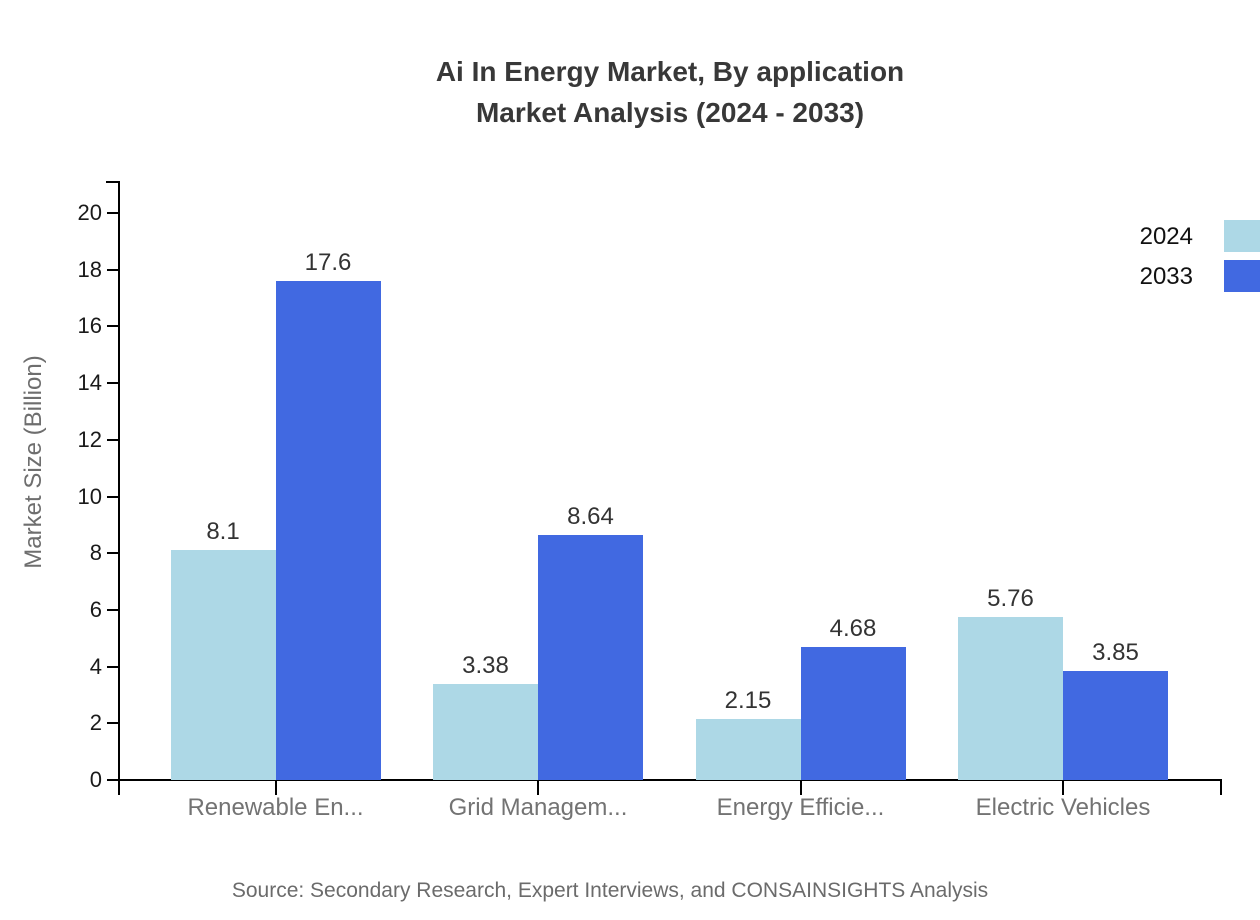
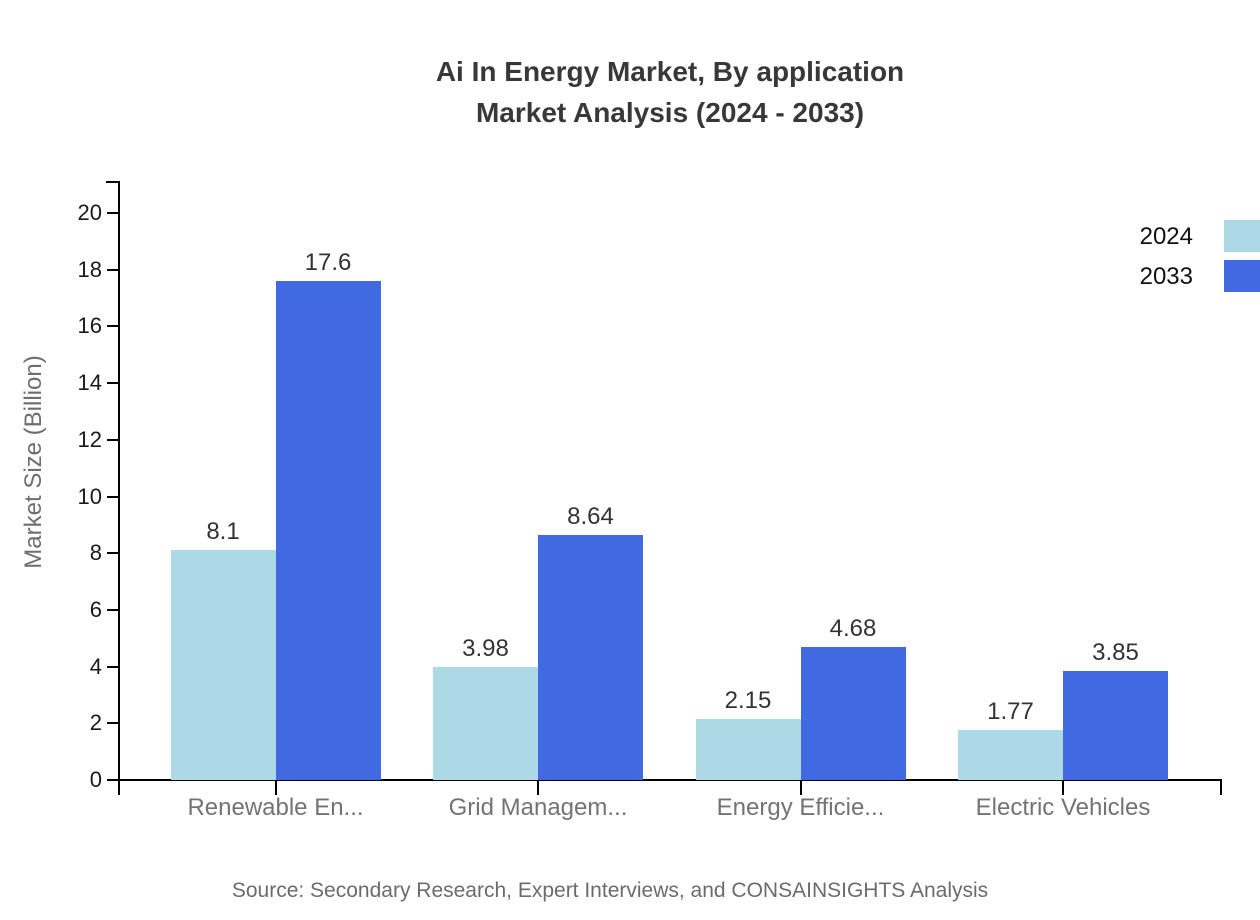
2024/Grid Managem...: 3.38 -> 3.98
2024/Electric Vehicles: 5.76 -> 1.77
